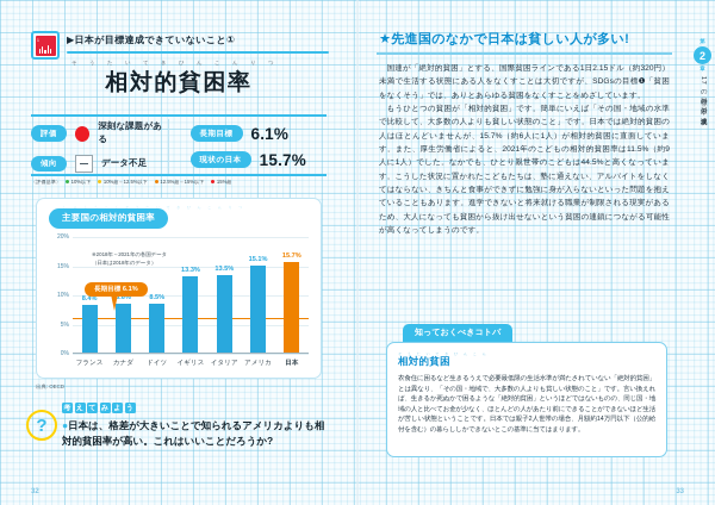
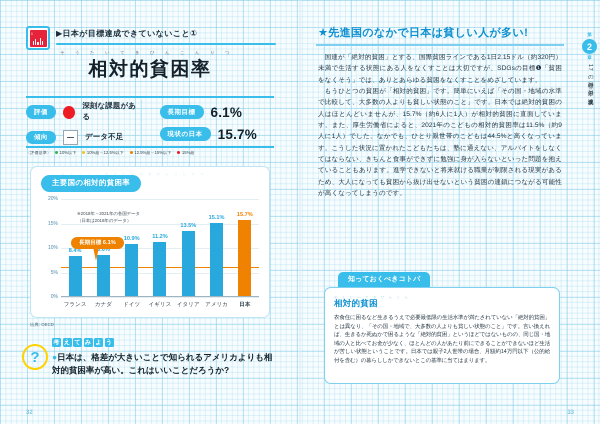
ドイツ: 8.5% -> 10.9%
イギリス: 13.3% -> 11.2%
